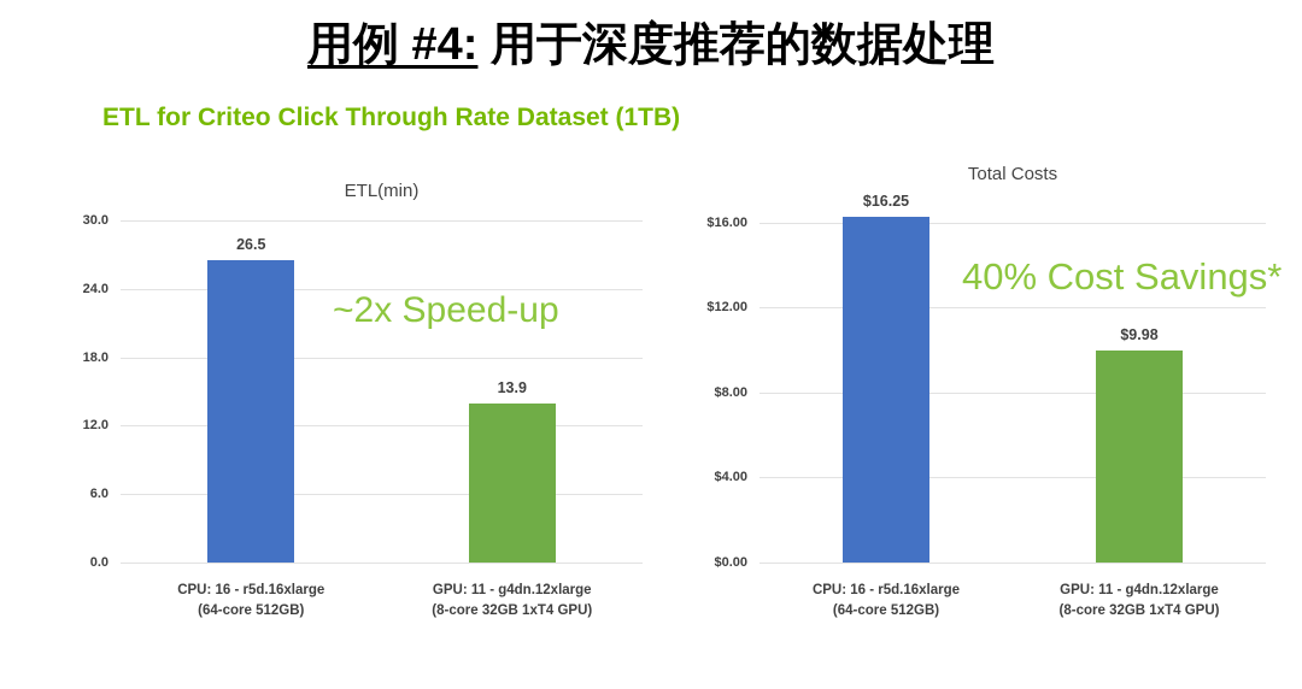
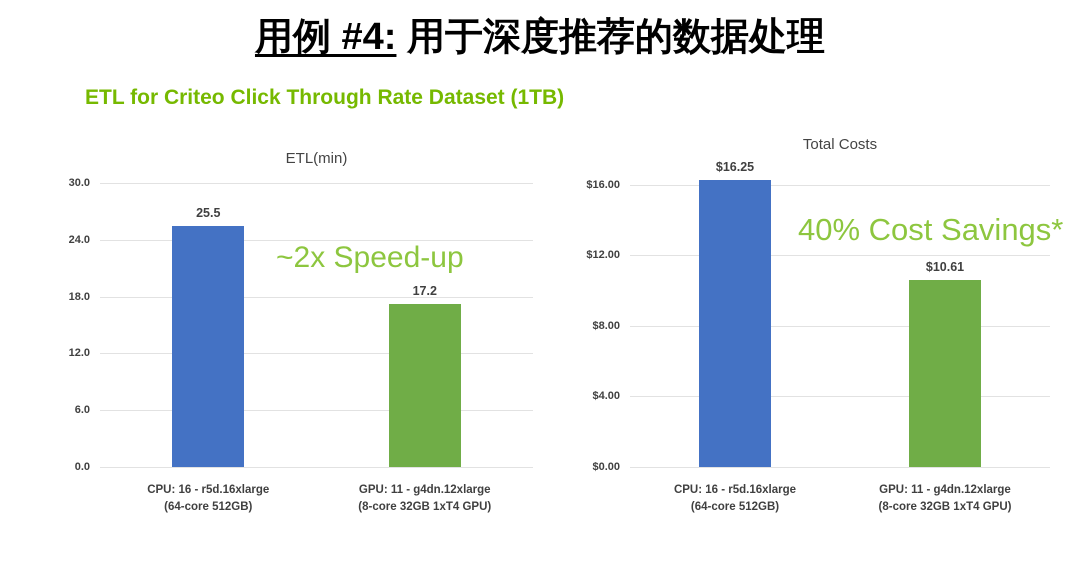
ETL(min)/CPU: 16 - r5d.16xlarge (64-core 512GB): 26.5 -> 25.5
ETL(min)/GPU: 11 - g4dn.12xlarge (8-core 32GB 1xT4 GPU): 13.9 -> 17.2
Total Costs/GPU: 11 - g4dn.12xlarge (8-core 32GB 1xT4 GPU): $9.98 -> $10.61
